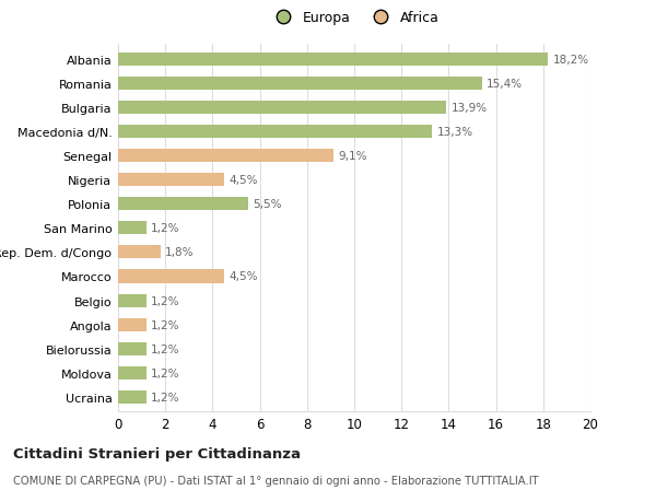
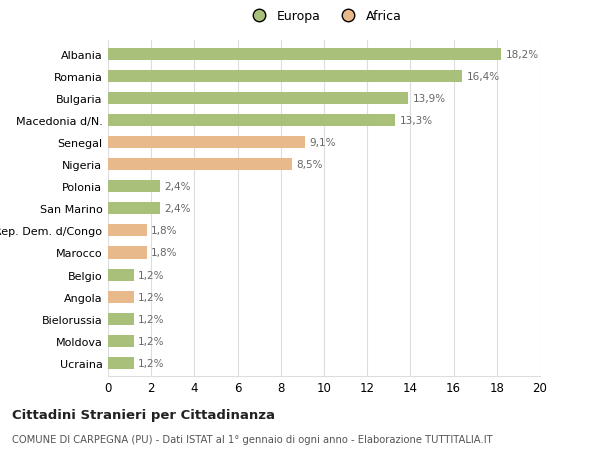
Romania: 15,4% -> 16,4%
Nigeria: 4,5% -> 8,5%
Polonia: 5,5% -> 2,4%
San Marino: 1,2% -> 2,4%
Marocco: 4,5% -> 1,8%
